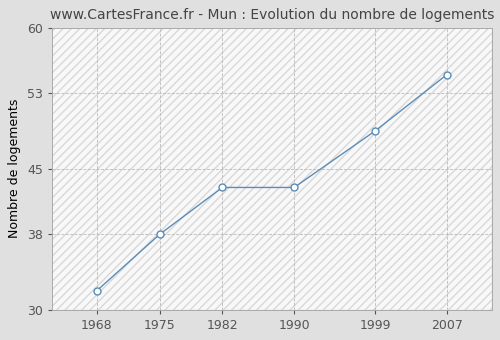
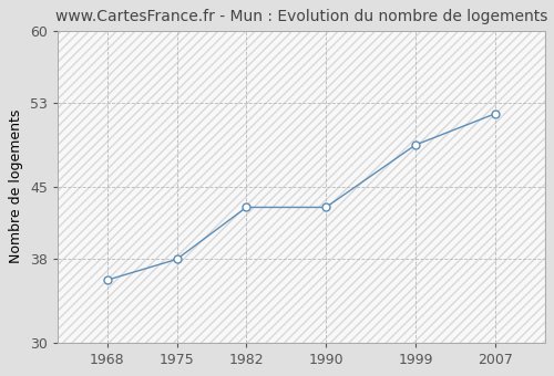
1968: 32 -> 36
2007: 55 -> 52
